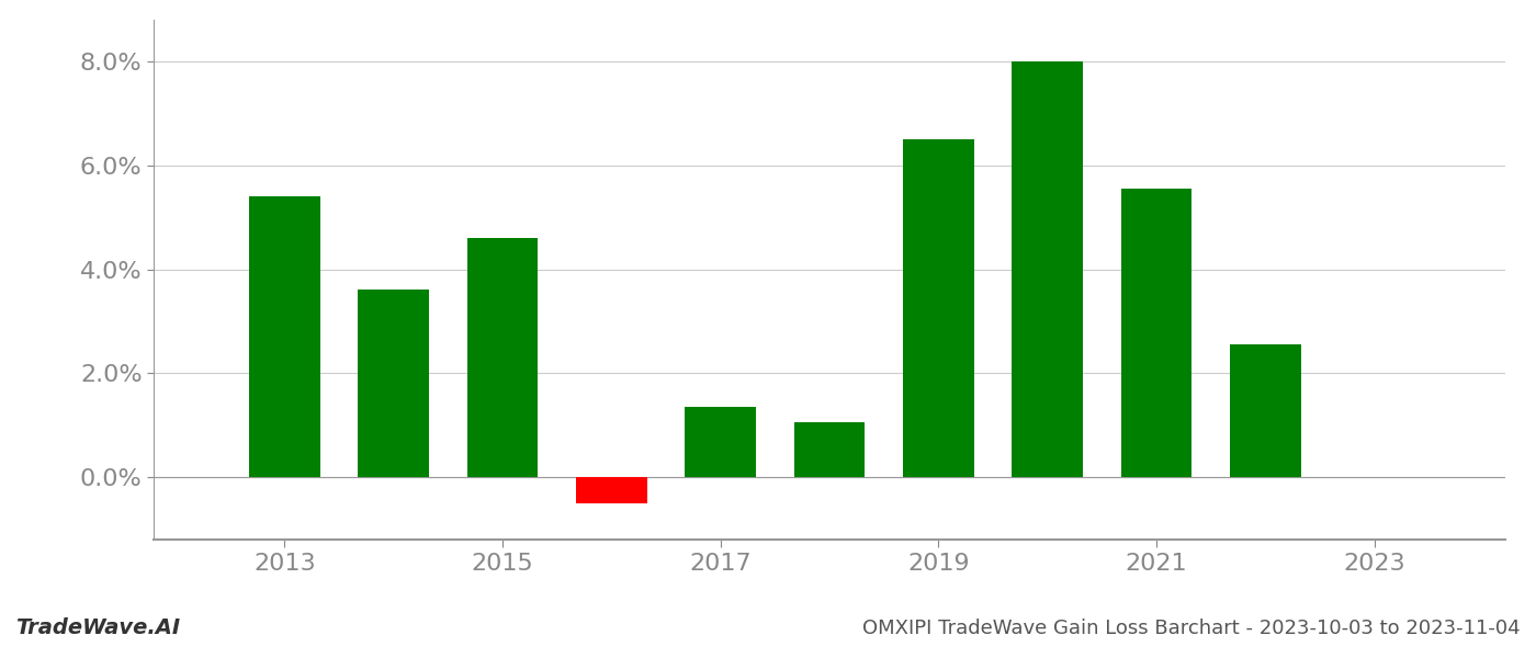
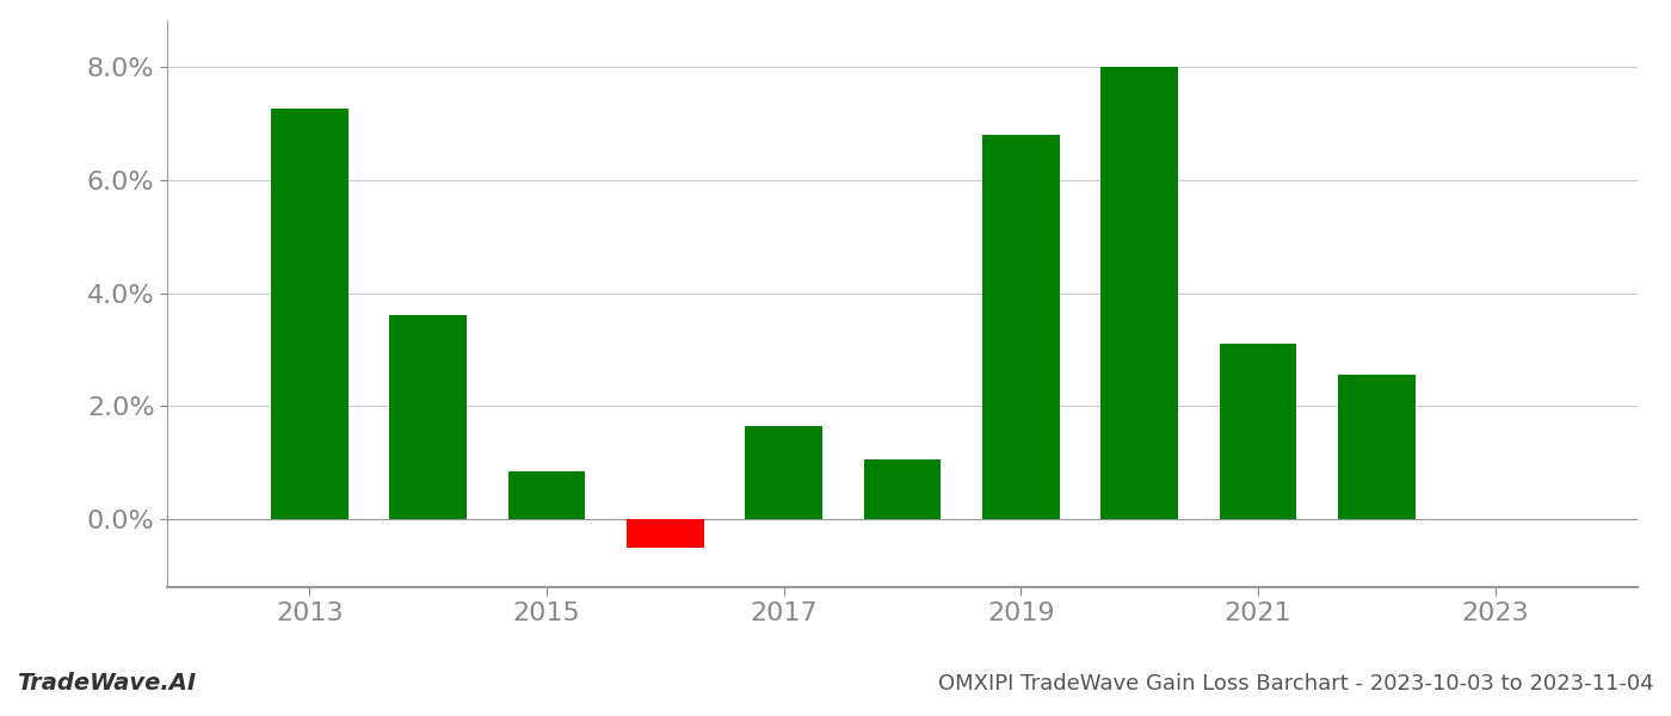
2013: 5.40% -> 7.25%
2015: 4.60% -> 0.85%
2017: 1.35% -> 1.65%
2019: 6.50% -> 6.80%
2021: 5.55% -> 3.10%
